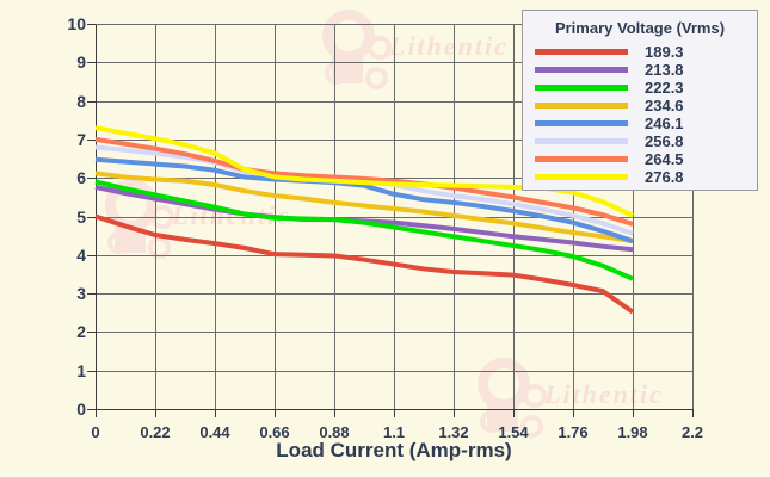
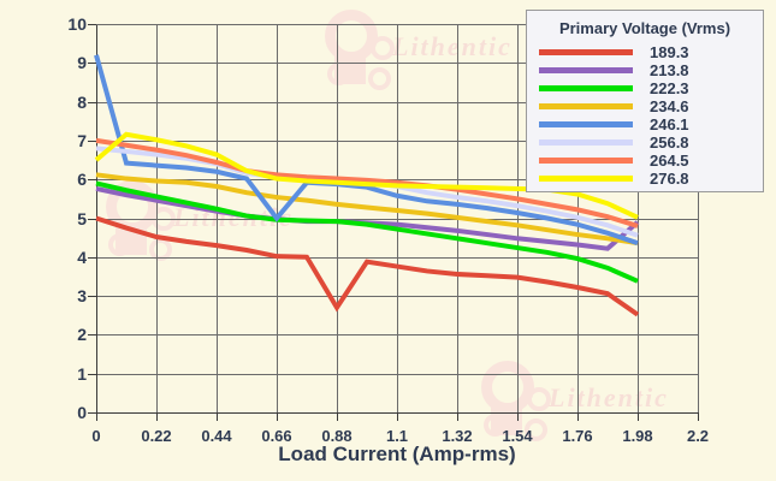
246.1/0: 6.5 -> 9.2
276.8/0: 7.3 -> 6.5
246.1/0.66: 6.0 -> 5.0
189.3/0.88: 4.0 -> 2.7
213.8/1.98: 4.1 -> 4.9
